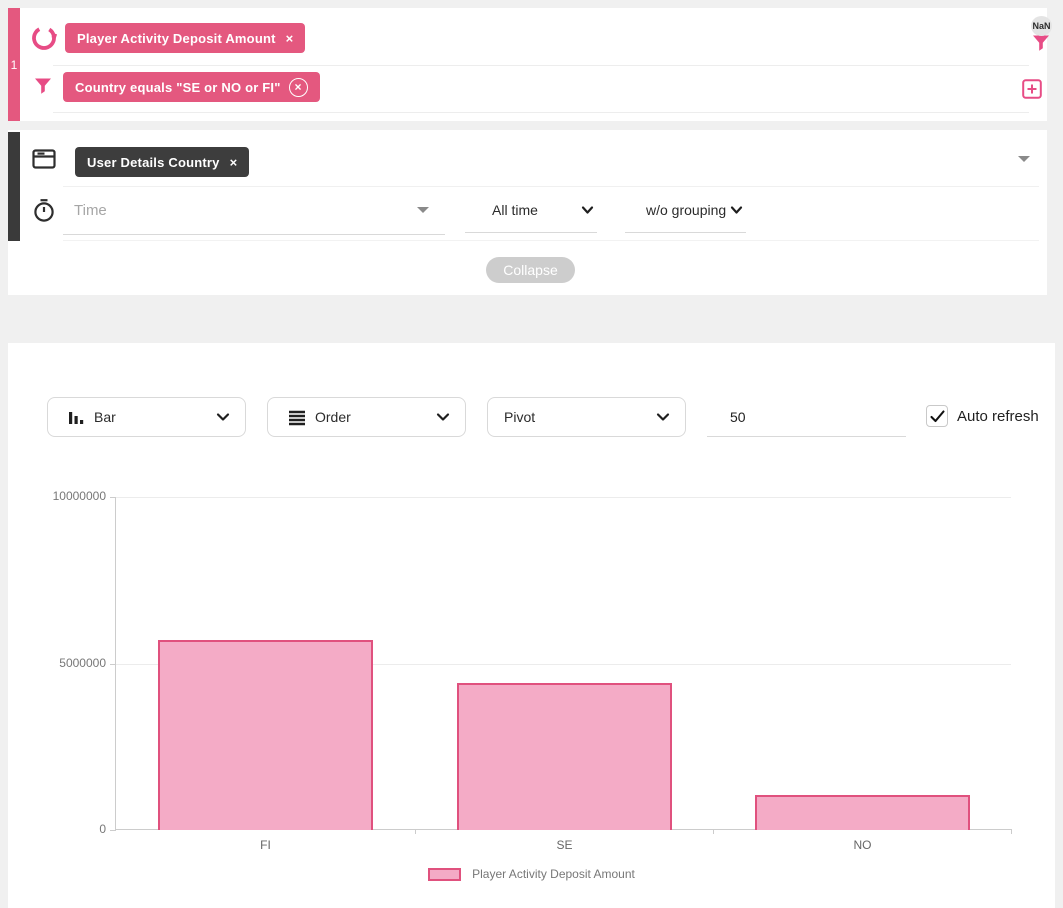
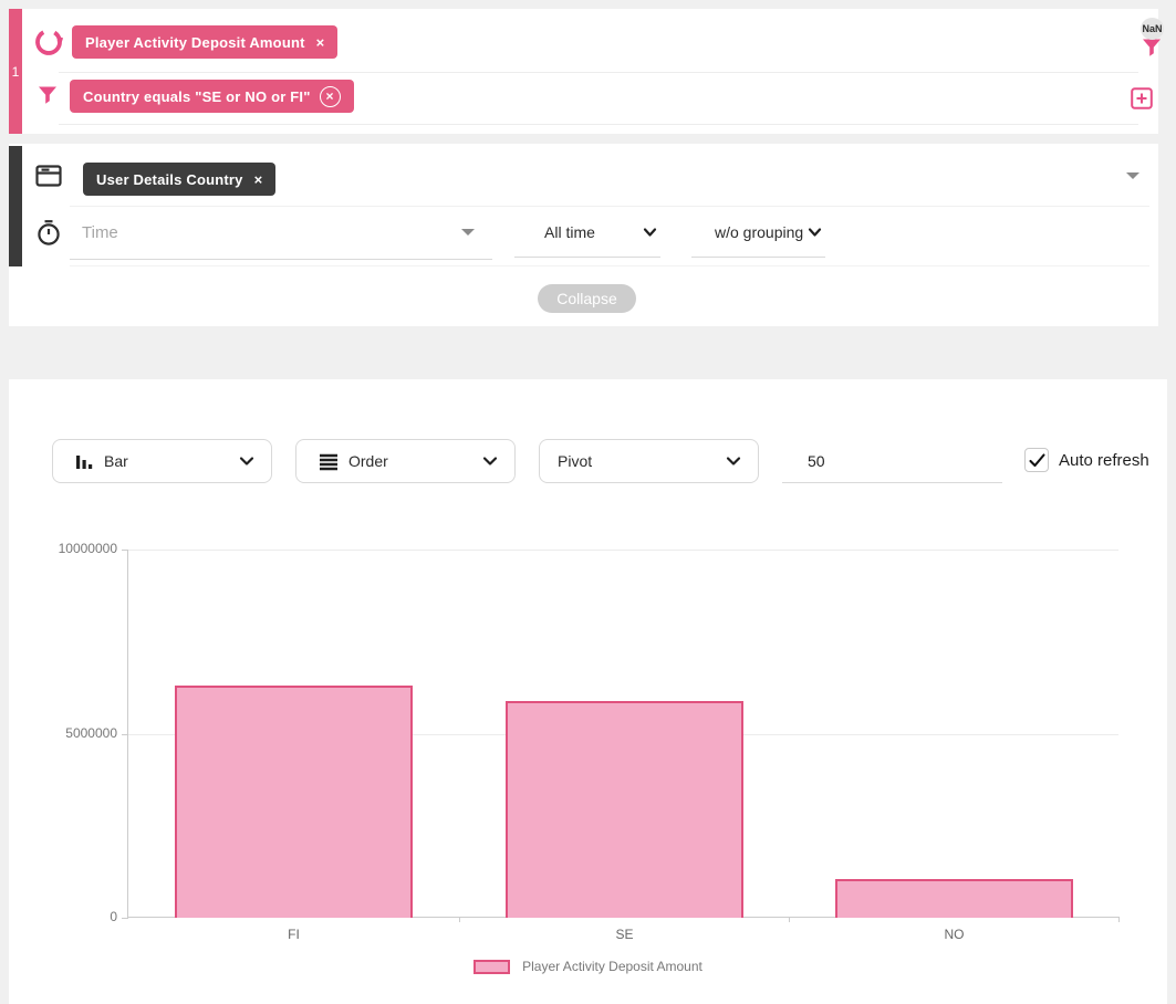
FI: 5700000 -> 6300000
SE: 4400000 -> 5900000
